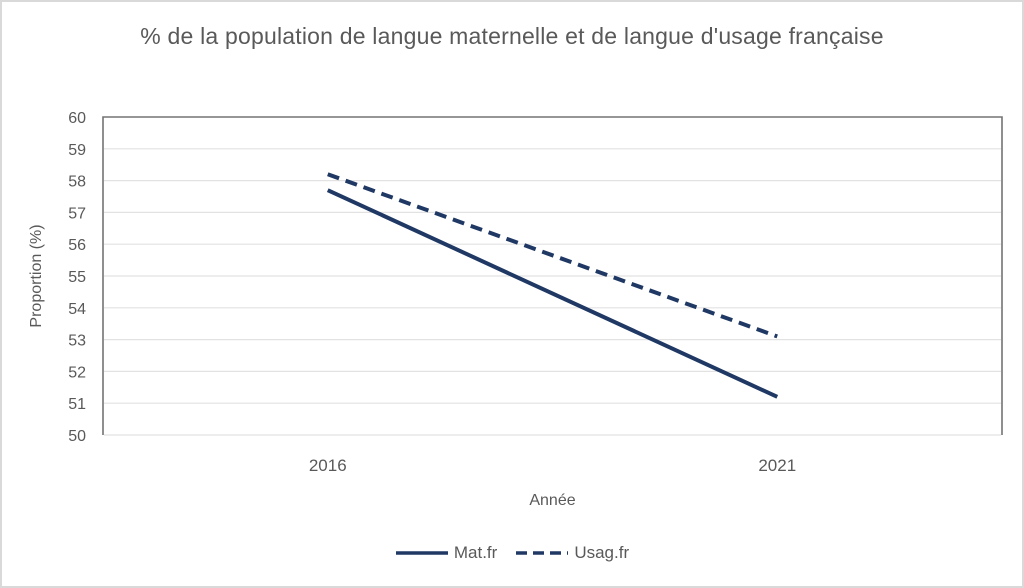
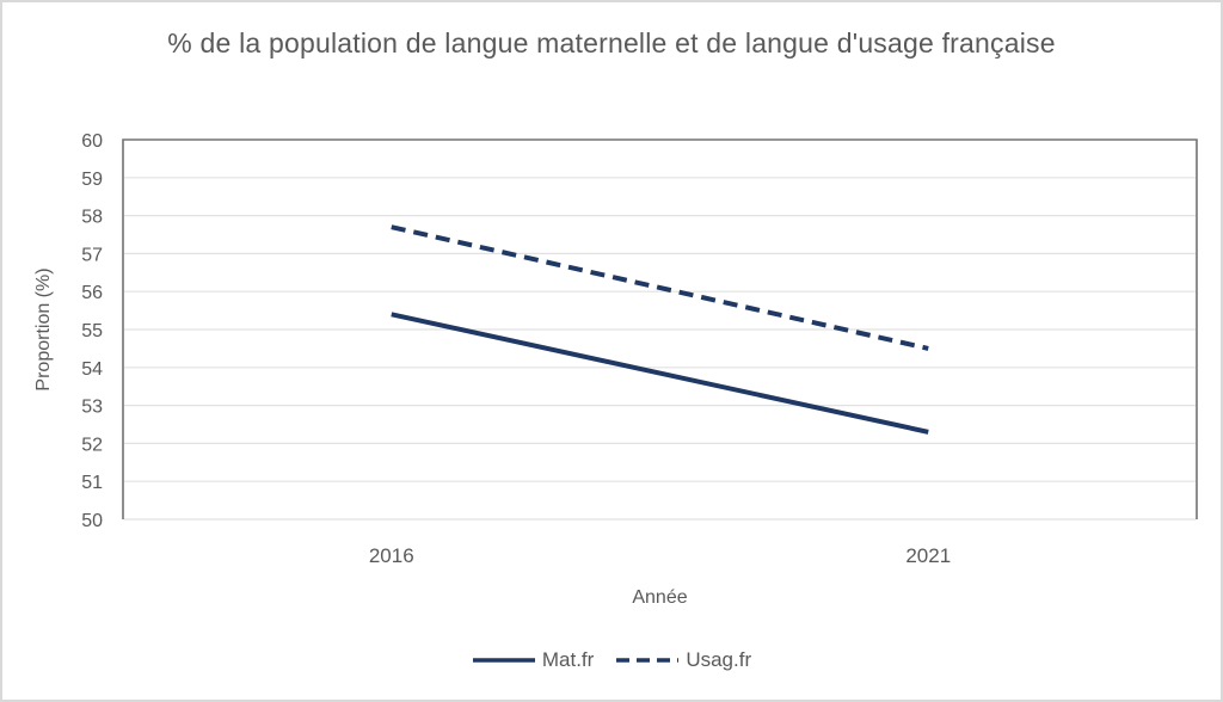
Mat.fr/2016: 57.7 -> 55.4
Usag.fr/2016: 58.2 -> 57.7
Mat.fr/2021: 51.2 -> 52.3
Usag.fr/2021: 53.1 -> 54.5
